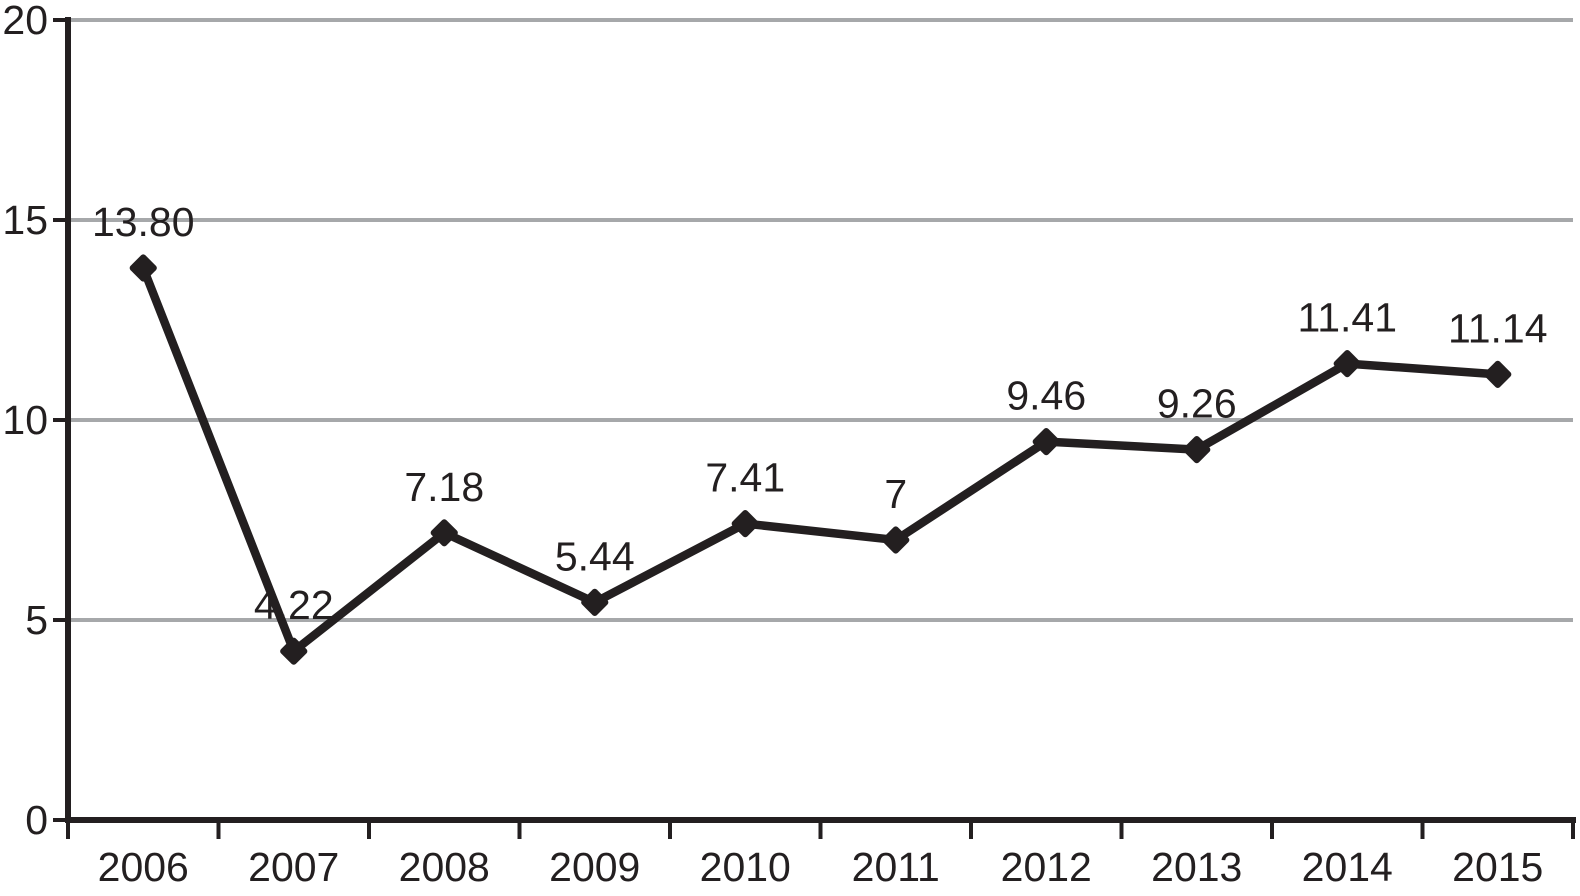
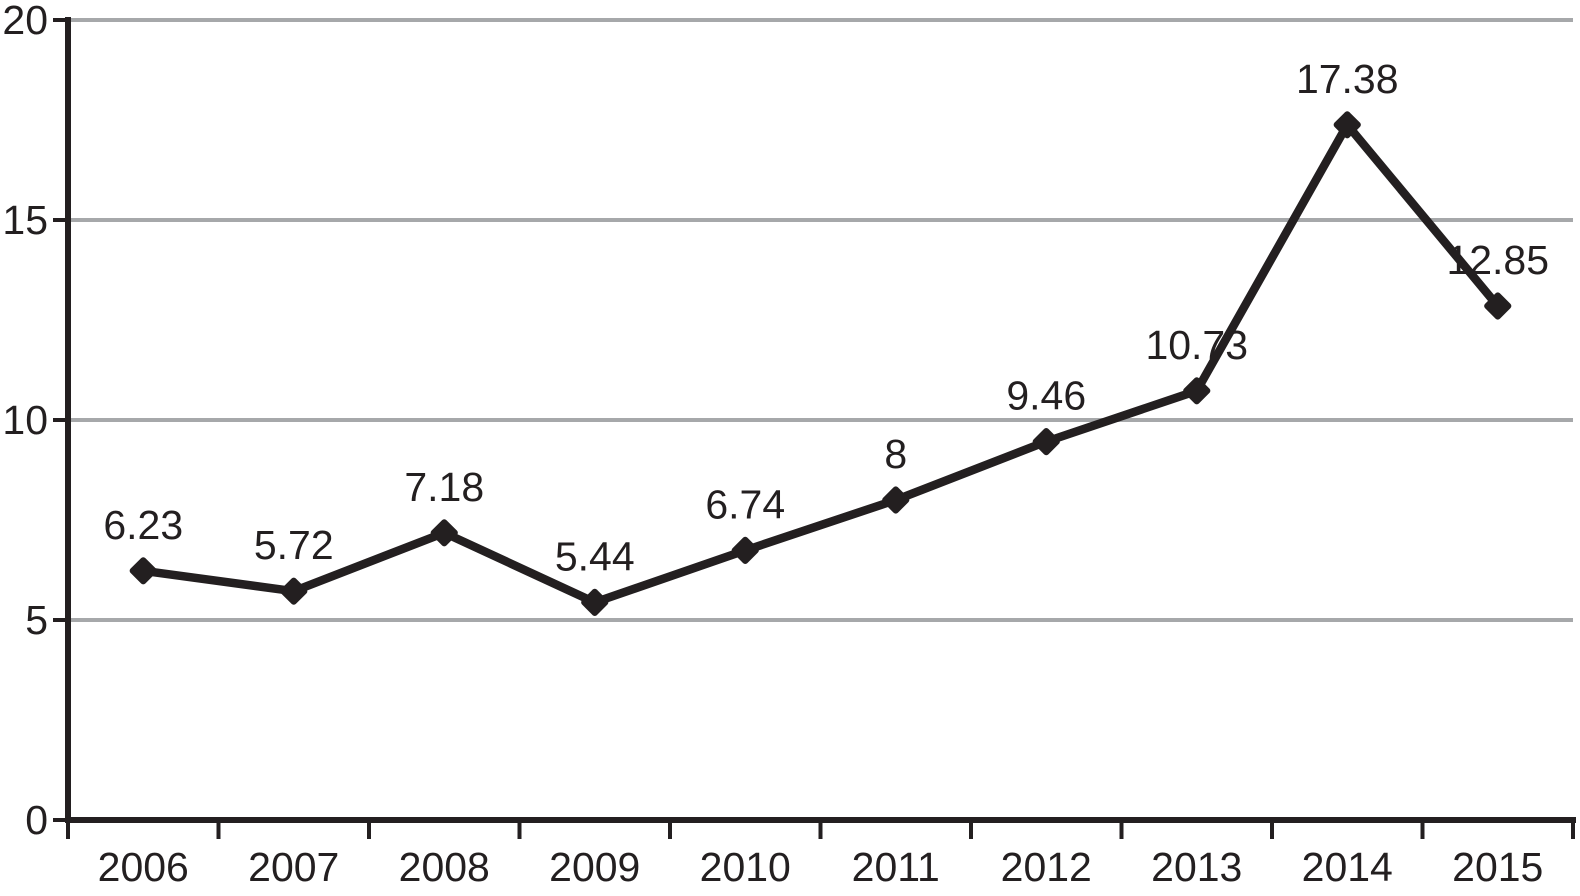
2006: 13.80 -> 6.23
2007: 4.22 -> 5.72
2010: 7.41 -> 6.74
2011: 7 -> 8
2013: 9.26 -> 10.73
2014: 11.41 -> 17.38
2015: 11.14 -> 12.85
